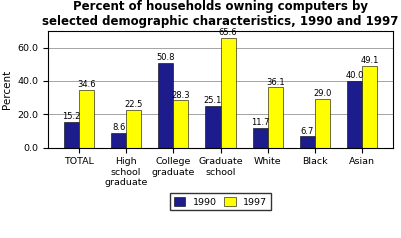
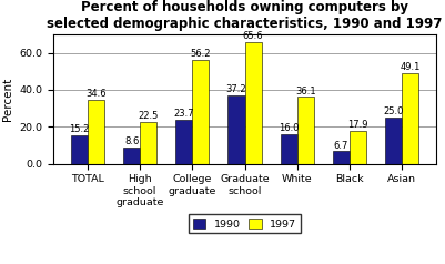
1990/College graduate: 50.8 -> 23.7
1997/College graduate: 28.3 -> 56.2
1990/Graduate school: 25.1 -> 37.2
1990/White: 11.7 -> 16.0
1997/Black: 29.0 -> 17.9
1990/Asian: 40.0 -> 25.0
